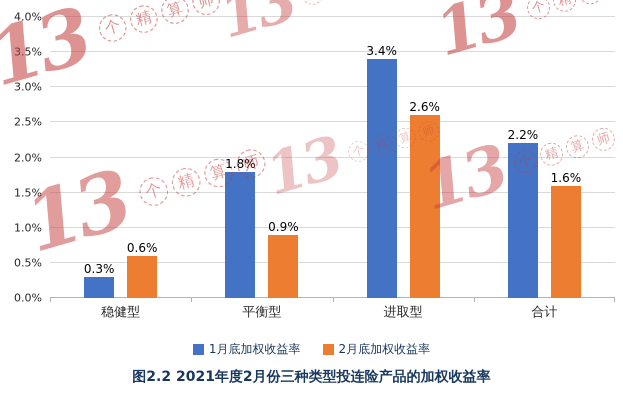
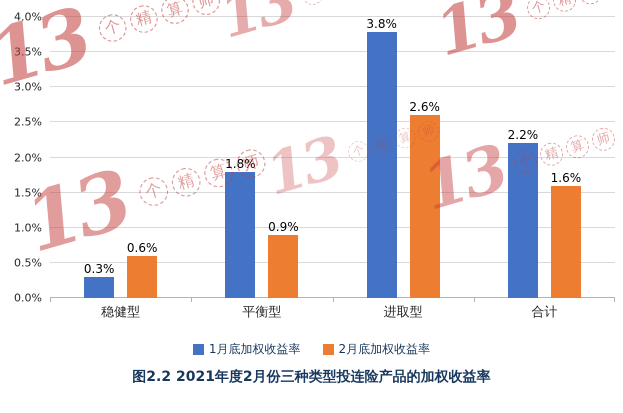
1月底加权收益率/进取型: 3.4% -> 3.8%
